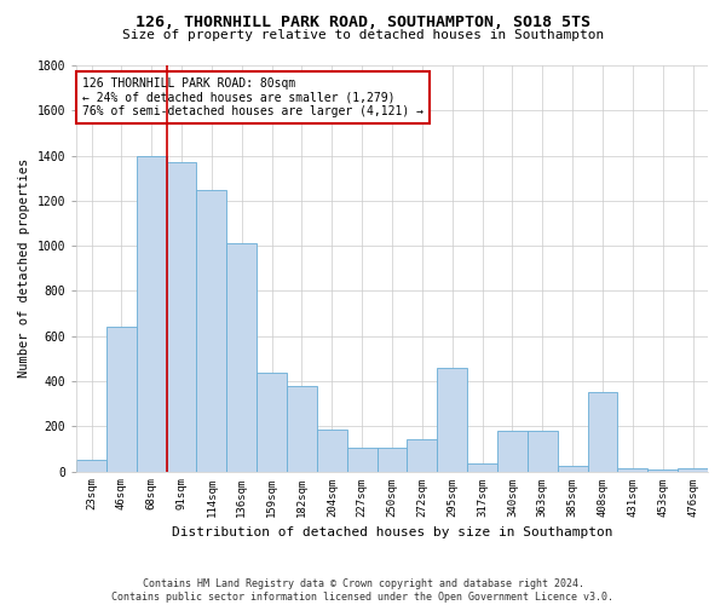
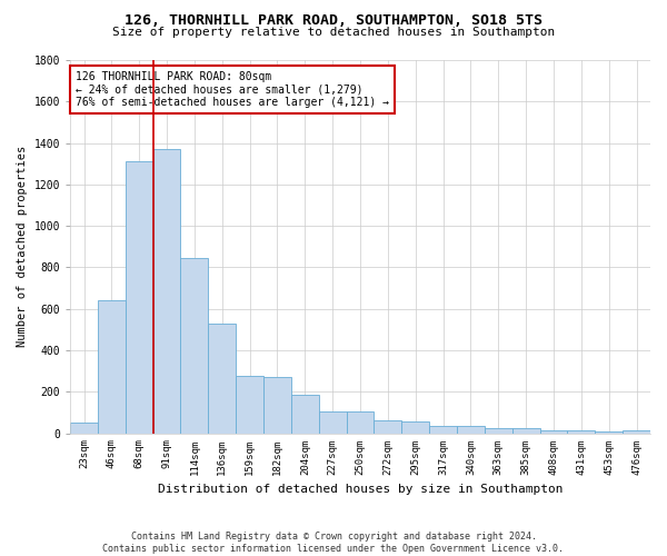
68sqm: 1400 -> 1310
114sqm: 1250 -> 840
136sqm: 1010 -> 530
159sqm: 440 -> 280
182sqm: 380 -> 270
272sqm: 140 -> 60
295sqm: 460 -> 60
340sqm: 180 -> 40
363sqm: 180 -> 20
408sqm: 350 -> 20
